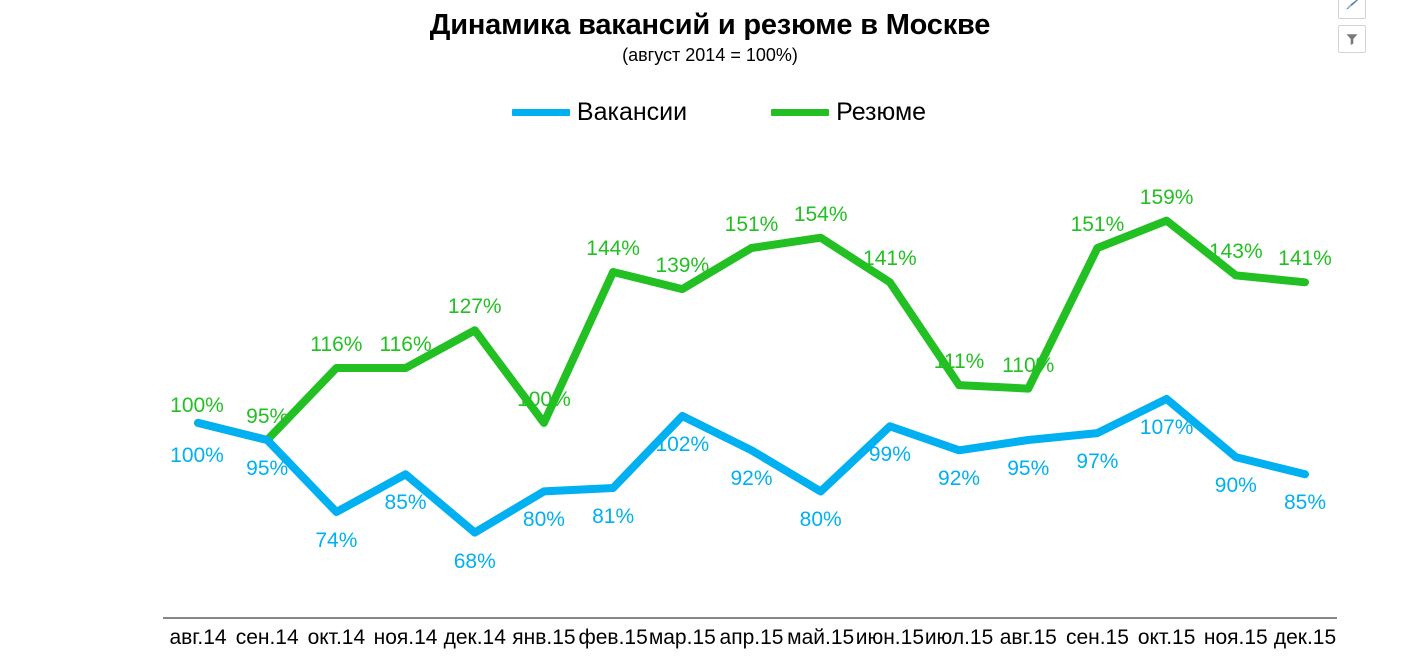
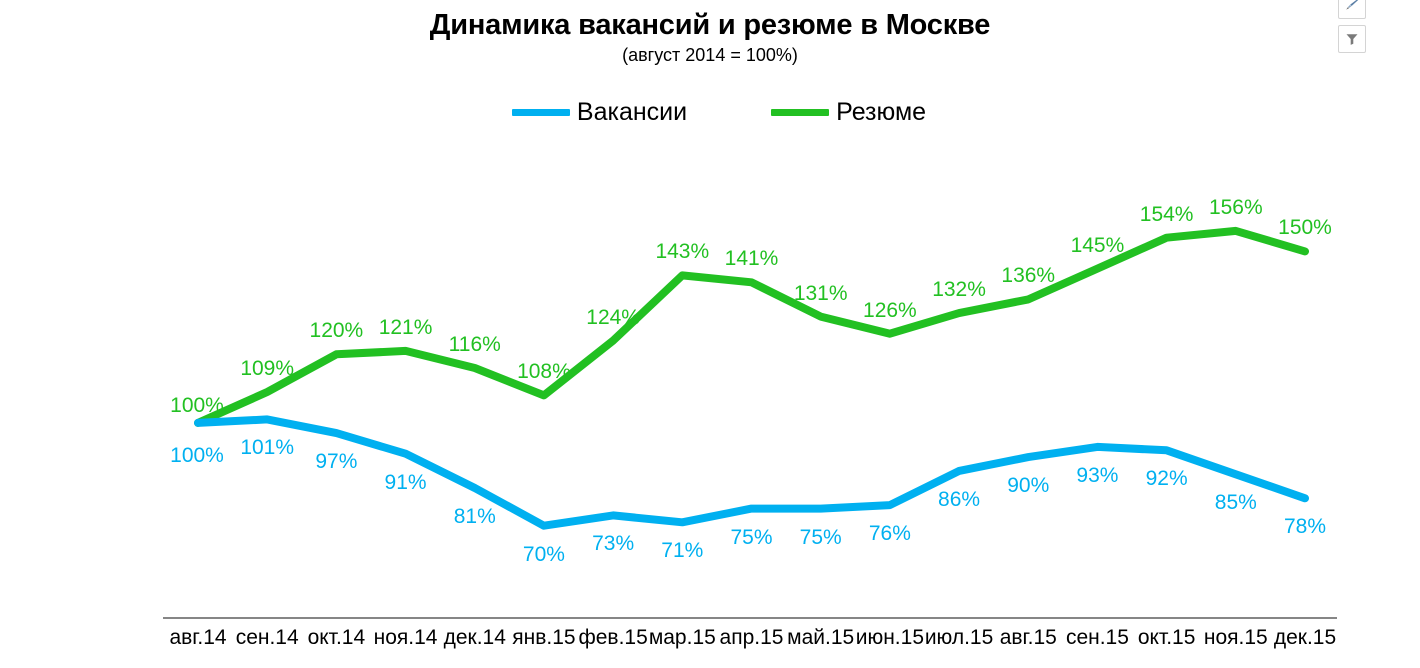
Вакансии/сен.14: 95% -> 101%
Резюме/сен.14: 95% -> 109%
Вакансии/окт.14: 74% -> 97%
Резюме/окт.14: 116% -> 120%
Вакансии/ноя.14: 85% -> 91%
Резюме/ноя.14: 116% -> 121%
Вакансии/дек.14: 68% -> 81%
Резюме/дек.14: 127% -> 116%
Вакансии/янв.15: 80% -> 70%
Резюме/янв.15: 100% -> 108%
Вакансии/фев.15: 81% -> 73%
Резюме/фев.15: 144% -> 124%
Вакансии/мар.15: 102% -> 71%
Резюме/мар.15: 139% -> 143%
Вакансии/апр.15: 92% -> 75%
Резюме/апр.15: 151% -> 141%
Вакансии/май.15: 80% -> 75%
Резюме/май.15: 154% -> 131%
Вакансии/июн.15: 99% -> 76%
Резюме/июн.15: 141% -> 126%
Вакансии/июл.15: 92% -> 86%
Резюме/июл.15: 111% -> 132%
Вакансии/авг.15: 95% -> 90%
Резюме/авг.15: 110% -> 136%
Вакансии/сен.15: 97% -> 93%
Резюме/сен.15: 151% -> 145%
Вакансии/окт.15: 107% -> 92%
Резюме/окт.15: 159% -> 154%
Вакансии/ноя.15: 90% -> 85%
Резюме/ноя.15: 143% -> 156%
Вакансии/дек.15: 85% -> 78%
Резюме/дек.15: 141% -> 150%
